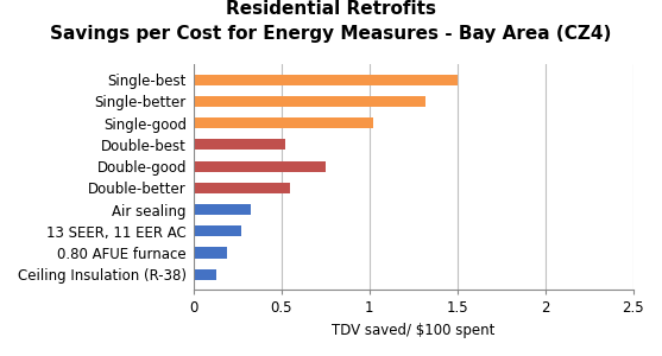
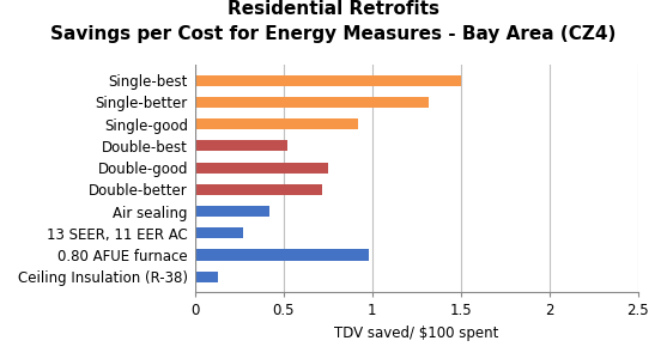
Single-good: 1.02 -> 0.92
Double-better: 0.55 -> 0.72
Air sealing: 0.33 -> 0.42
0.80 AFUE furnace: 0.19 -> 0.98
